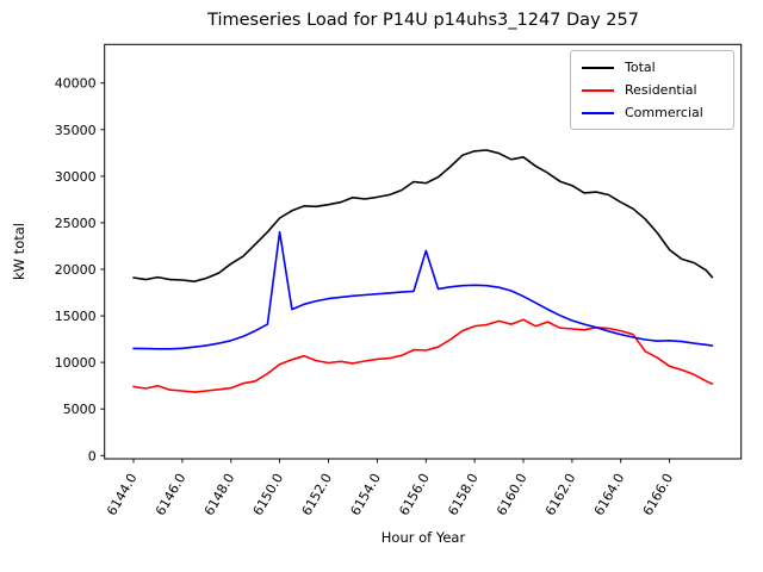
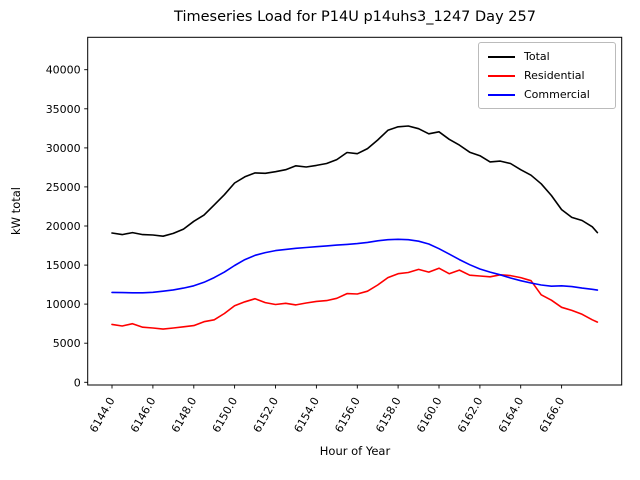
Commercial/6150.0: 24000 -> 15000
Commercial/6156.0: 22000 -> 18000
